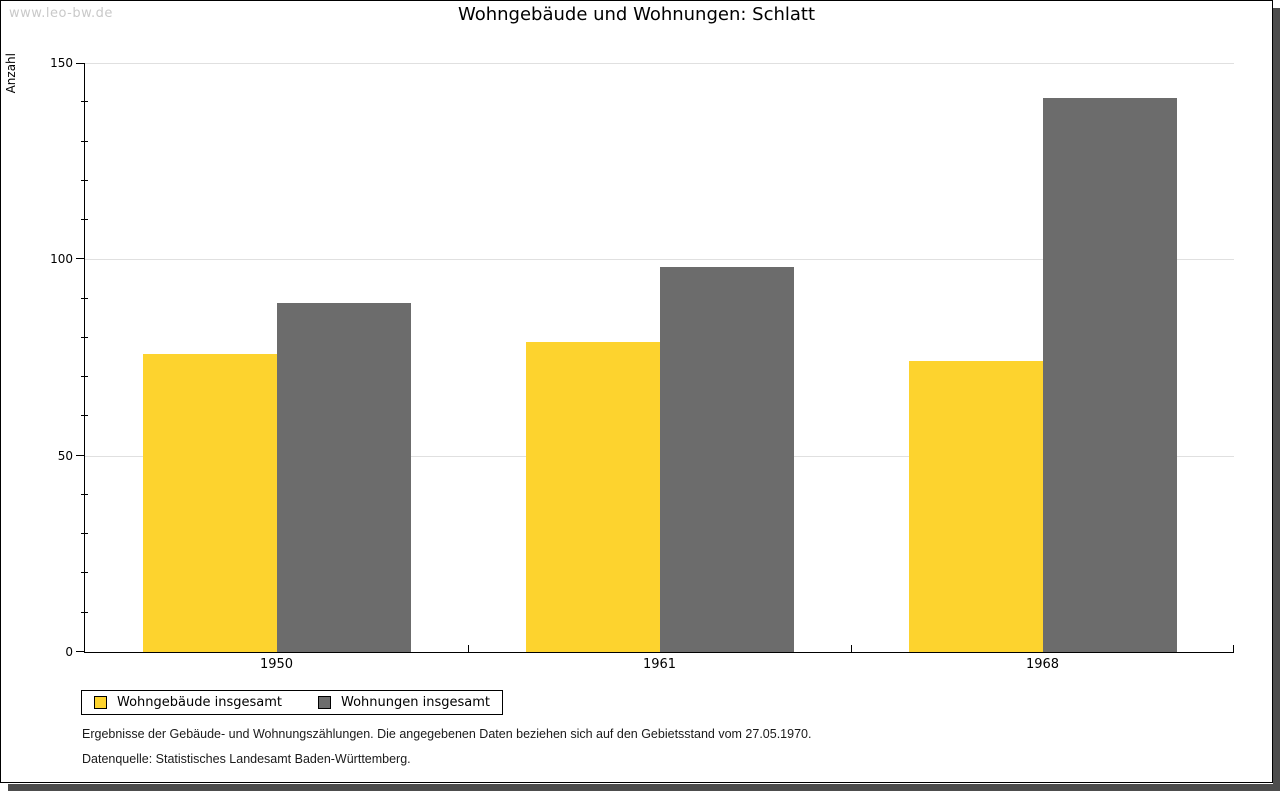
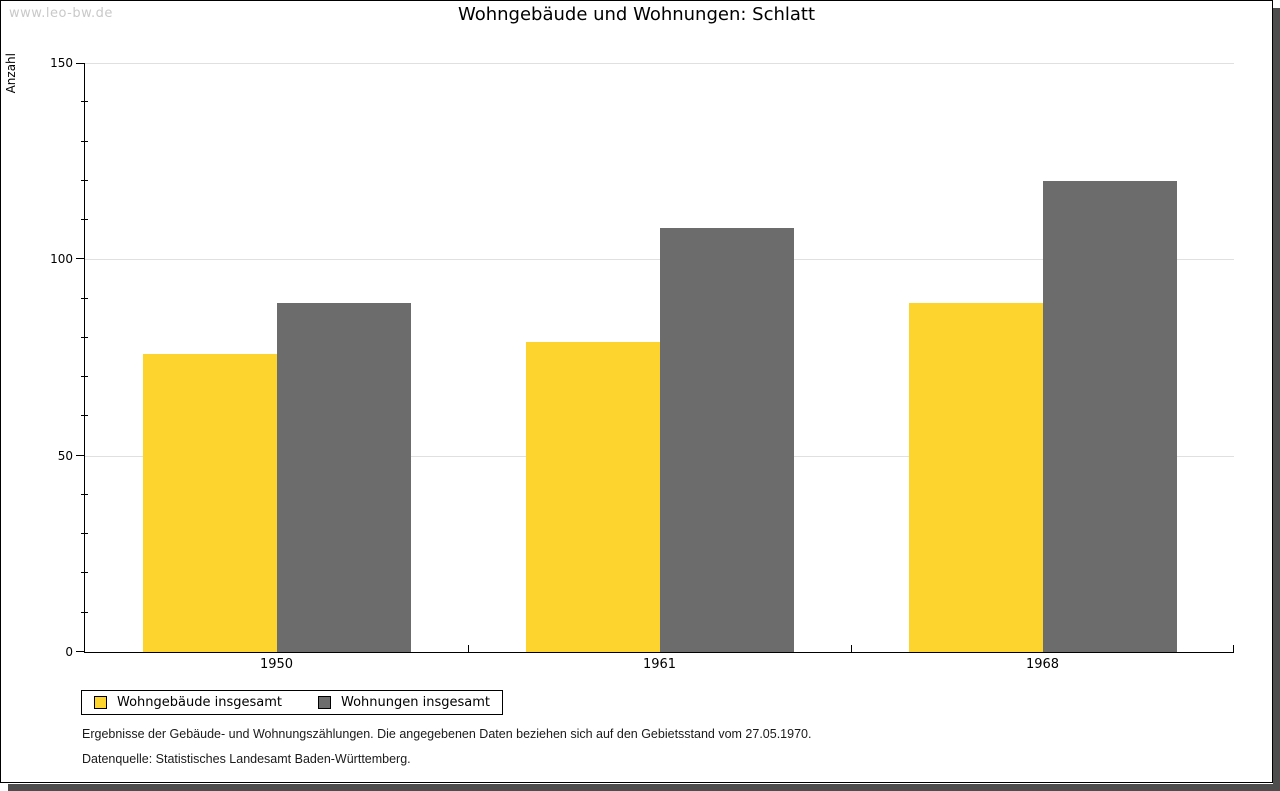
Wohnungen insgesamt/1961: 98 -> 108
Wohngebäude insgesamt/1968: 74 -> 89
Wohnungen insgesamt/1968: 141 -> 120
